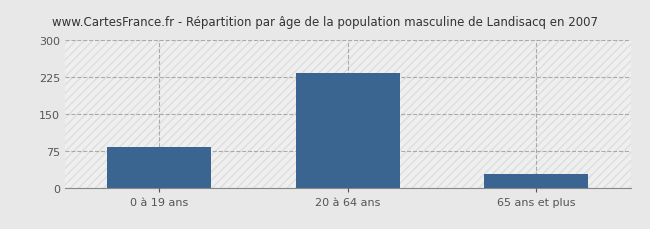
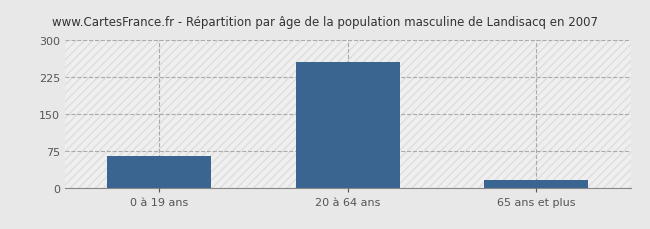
0 à 19 ans: 83 -> 65
20 à 64 ans: 233 -> 255
65 ans et plus: 27 -> 15
